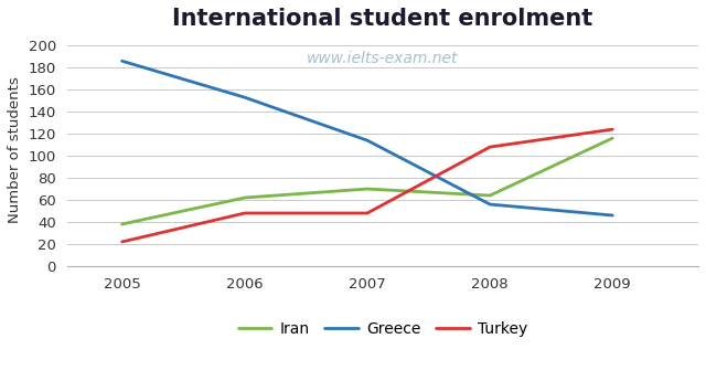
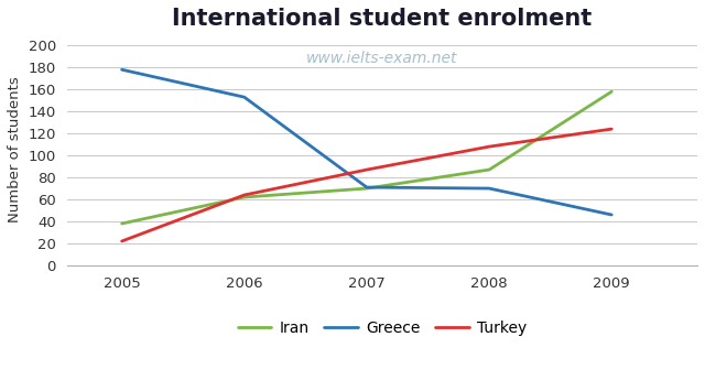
Greece/2005: 186 -> 178
Turkey/2006: 48 -> 64
Greece/2007: 114 -> 71
Turkey/2007: 48 -> 87
Iran/2008: 64 -> 87
Greece/2008: 56 -> 70
Iran/2009: 116 -> 158
